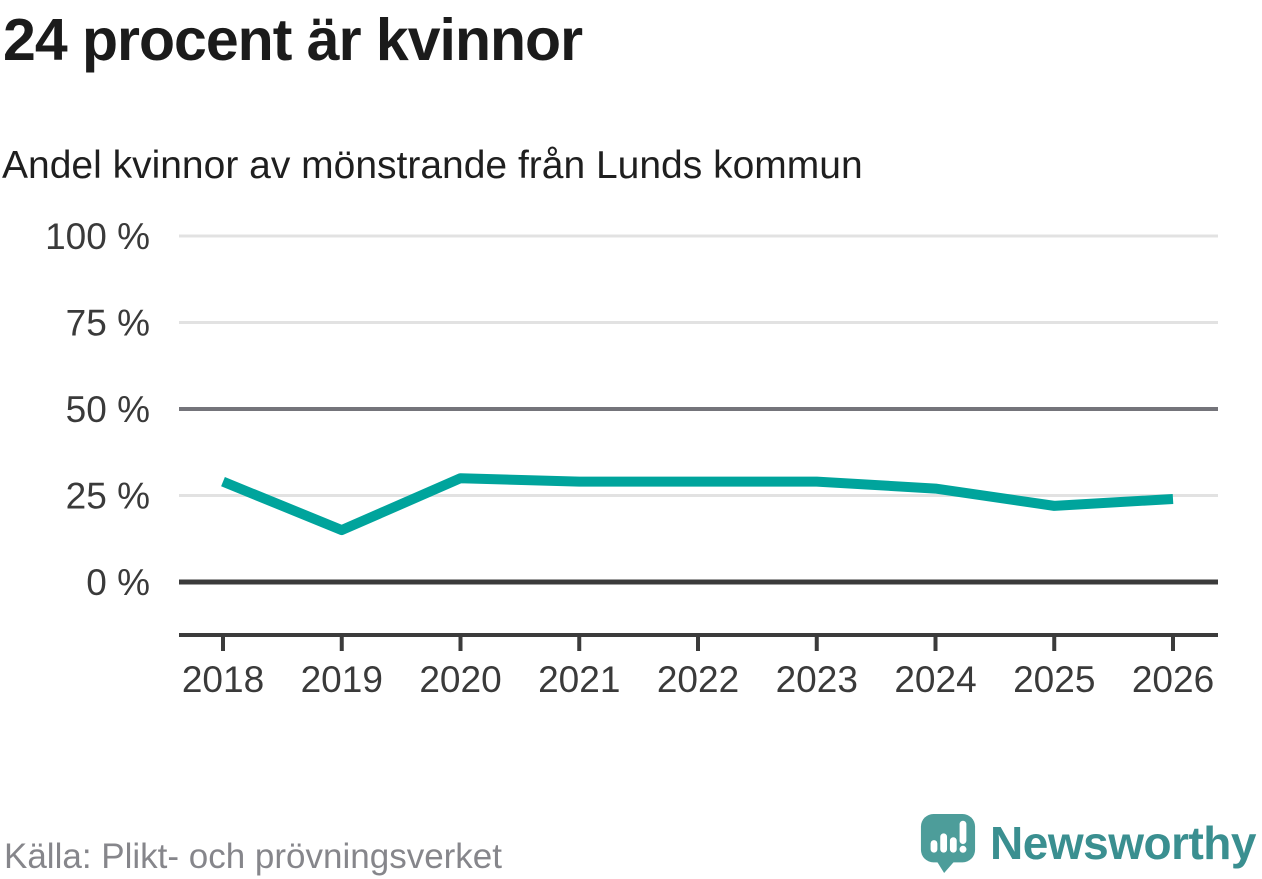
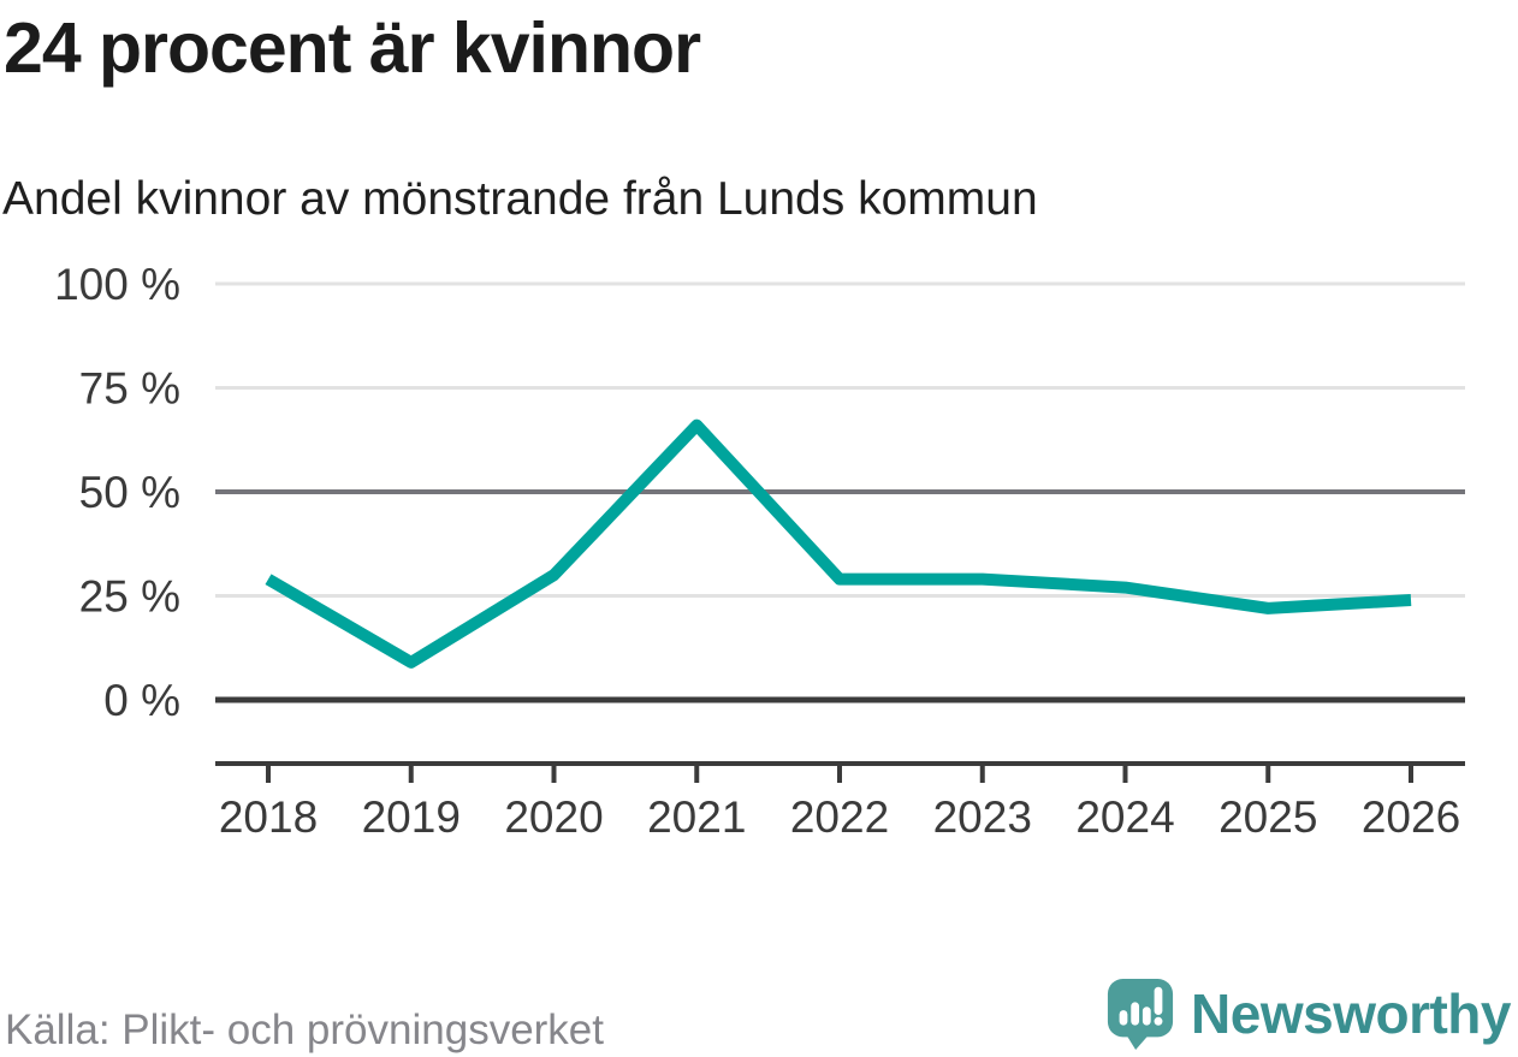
2019: 15% -> 9%
2021: 29% -> 66%
